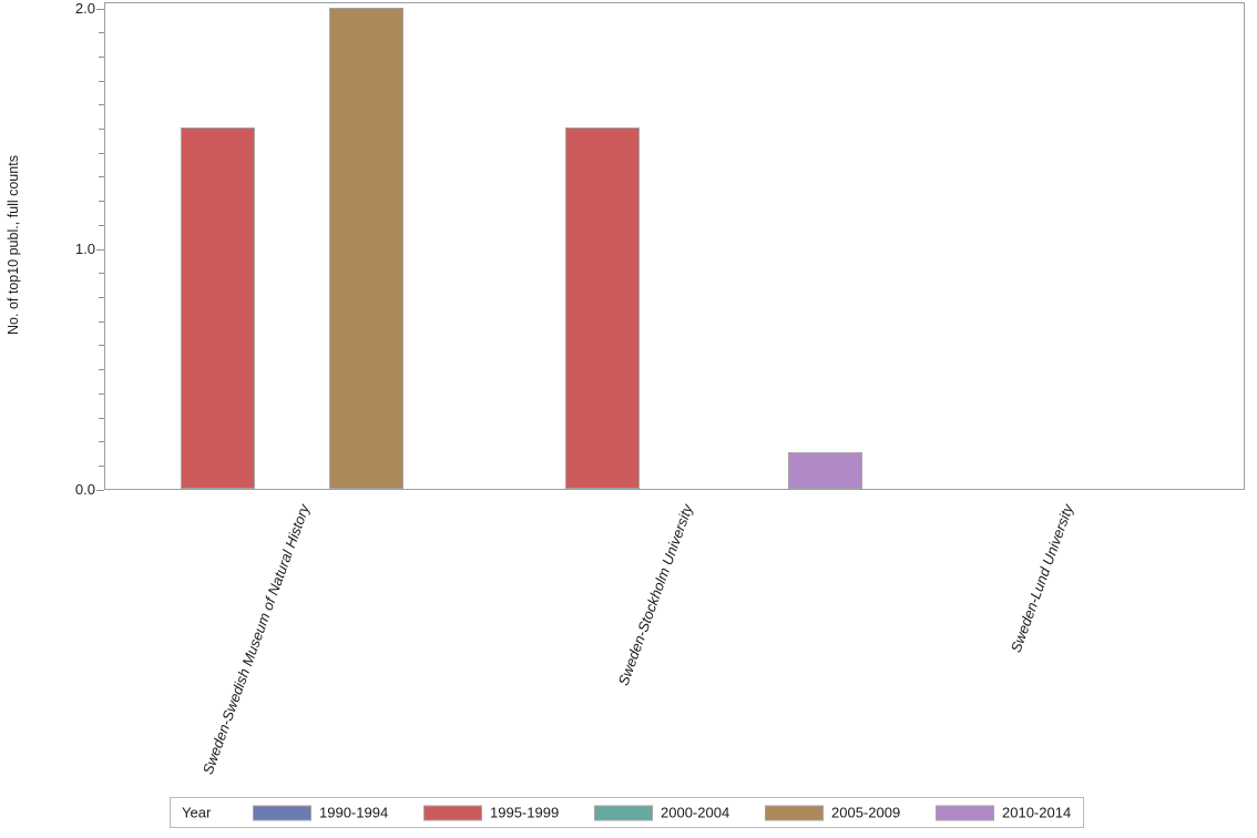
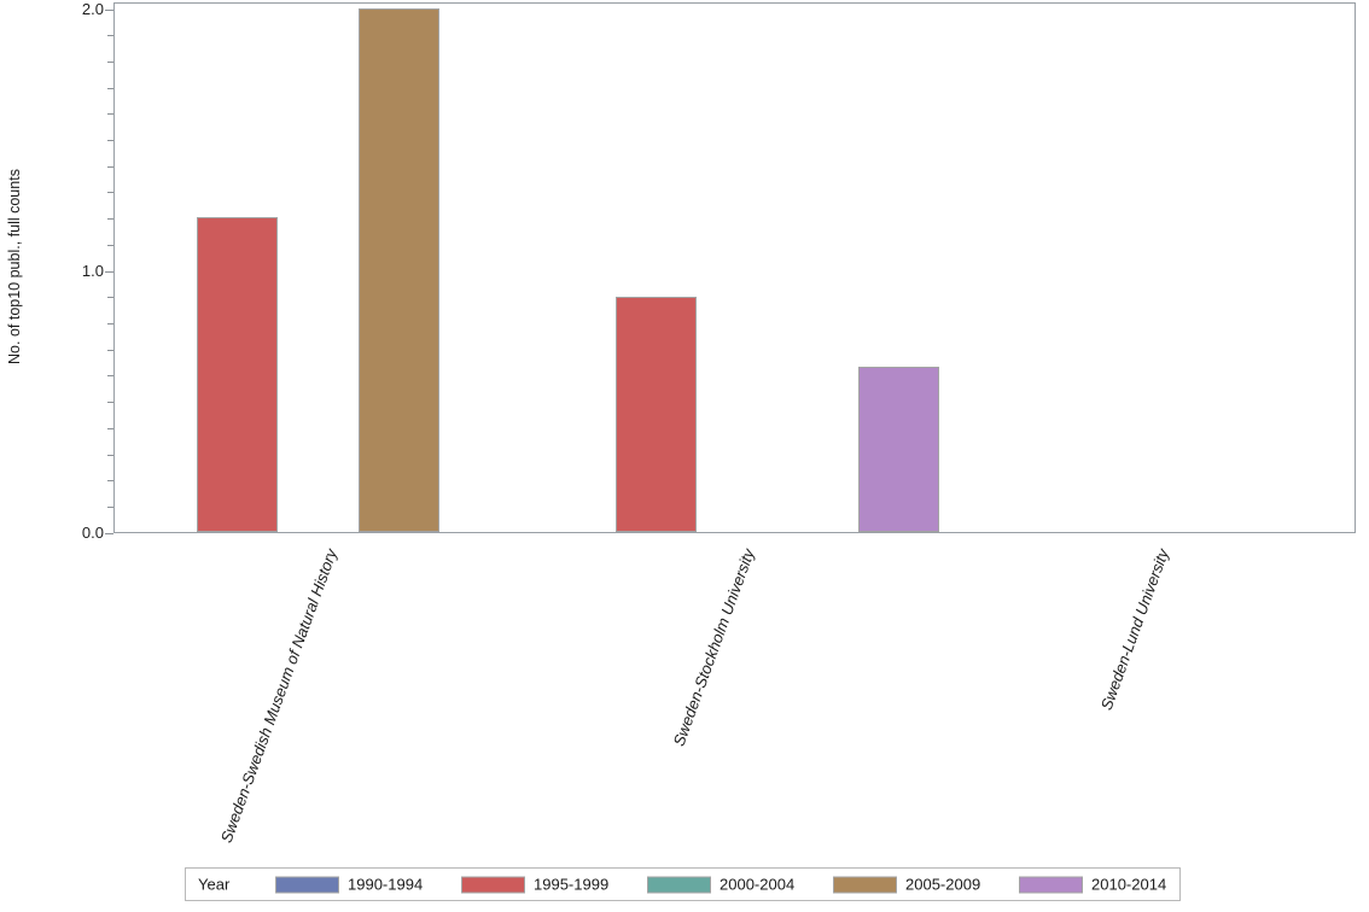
1995-1999/Sweden-Swedish Museum of Natural History: 1.5 -> 1.2
1995-1999/Sweden-Stockholm University: 1.5 -> 0.9
2010-2014/Sweden-Stockholm University: 0.15 -> 0.63
